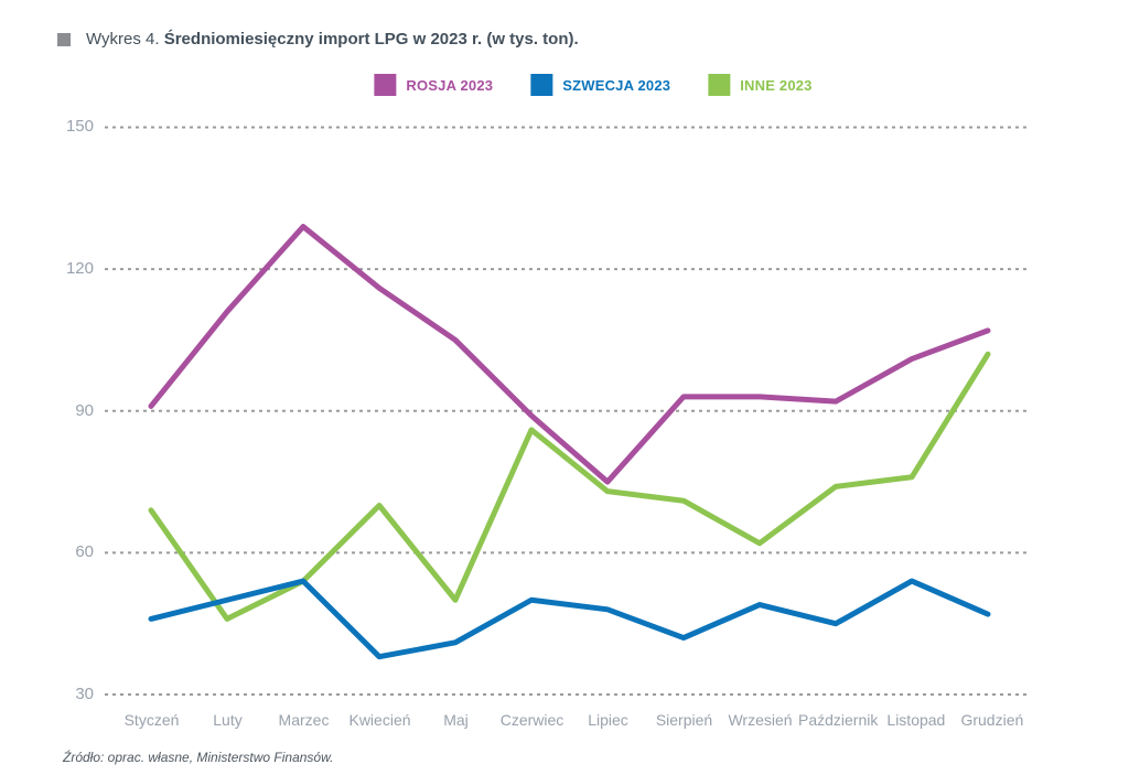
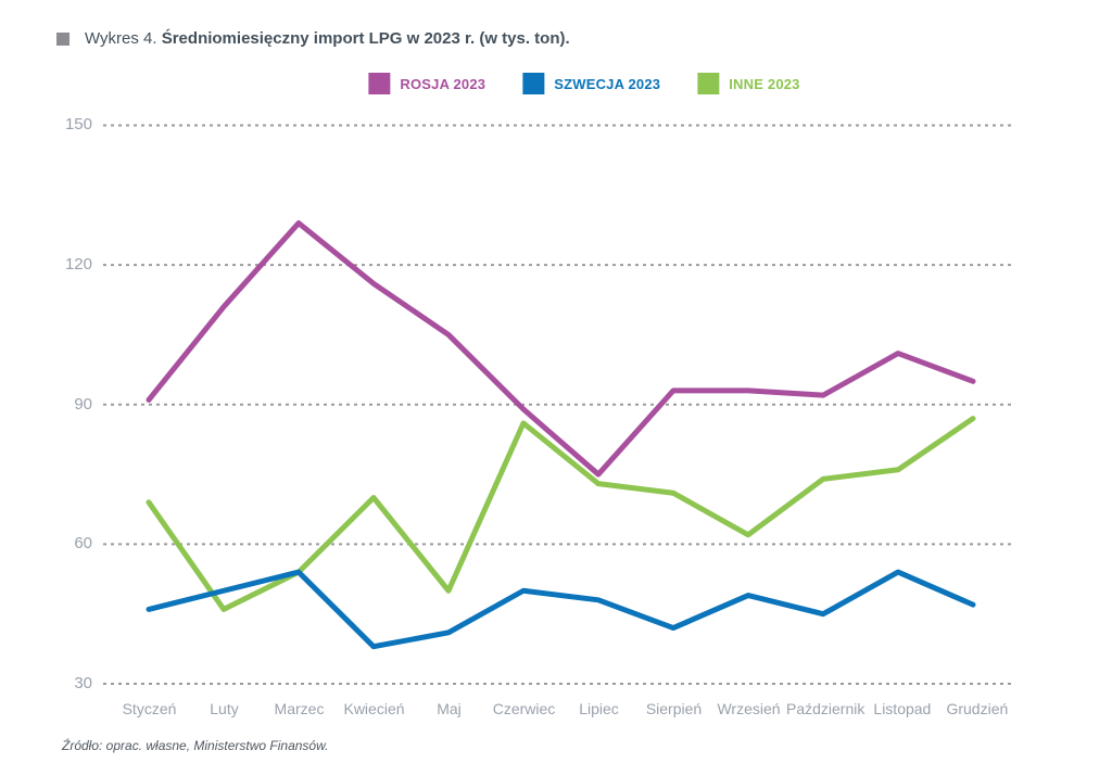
ROSJA 2023/Grudzień: 107 -> 95
INNE 2023/Grudzień: 102 -> 87
